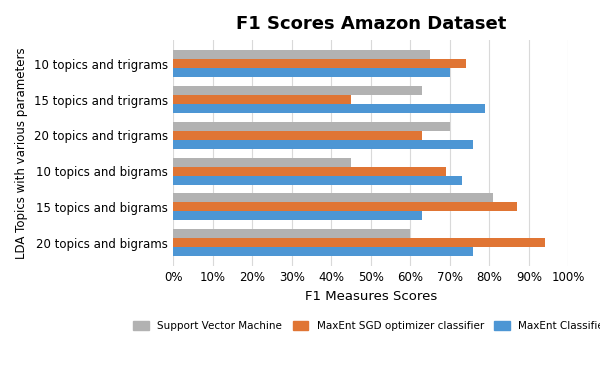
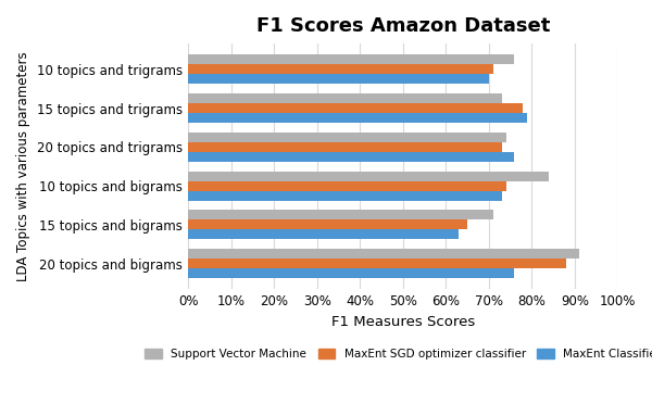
Support Vector Machine/10 topics and trigrams: 65% -> 76%
MaxEnt SGD optimizer classifier/10 topics and trigrams: 74% -> 71%
Support Vector Machine/15 topics and trigrams: 63% -> 73%
MaxEnt SGD optimizer classifier/15 topics and trigrams: 45% -> 78%
Support Vector Machine/20 topics and trigrams: 70% -> 74%
MaxEnt SGD optimizer classifier/20 topics and trigrams: 63% -> 73%
Support Vector Machine/10 topics and bigrams: 45% -> 84%
MaxEnt SGD optimizer classifier/10 topics and bigrams: 69% -> 74%
Support Vector Machine/15 topics and bigrams: 81% -> 71%
MaxEnt SGD optimizer classifier/15 topics and bigrams: 87% -> 65%
Support Vector Machine/20 topics and bigrams: 60% -> 91%
MaxEnt SGD optimizer classifier/20 topics and bigrams: 94% -> 88%
